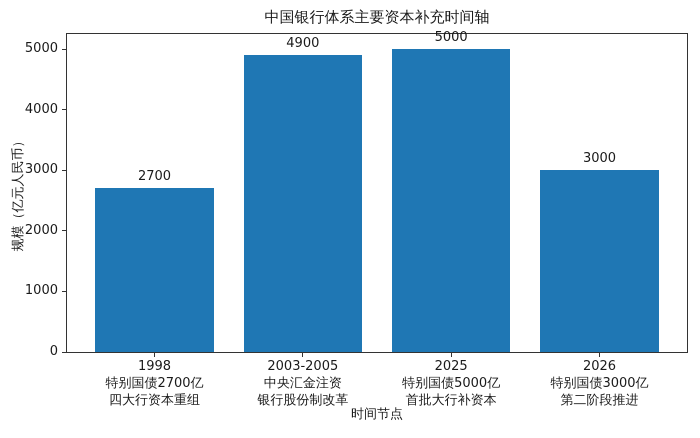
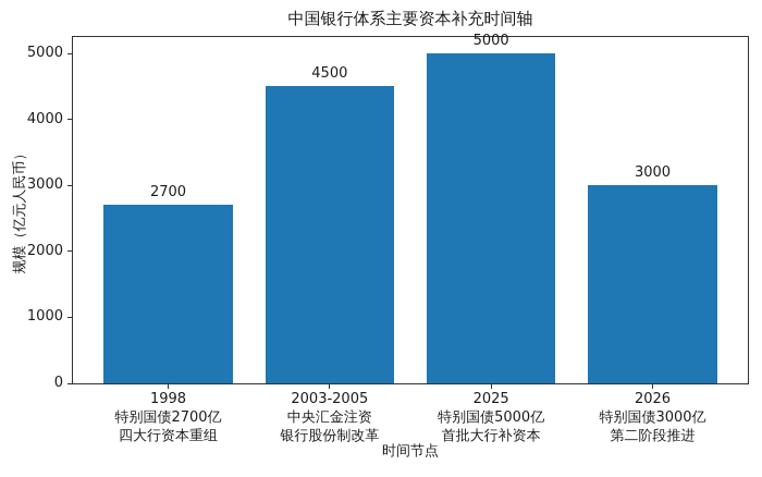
2003-2005 中央汇金注资 银行股份制改革: 4900 -> 4500
